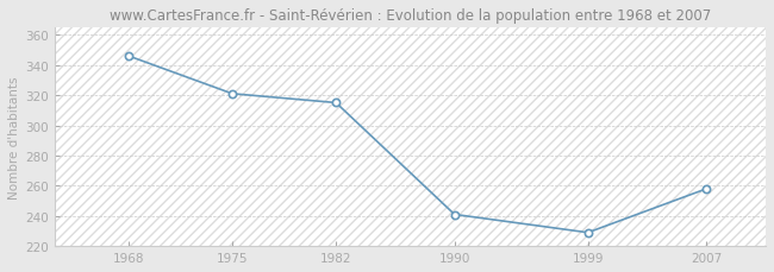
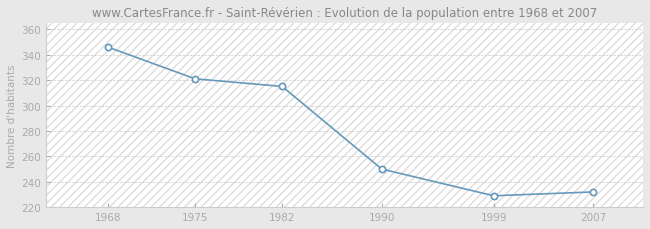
1990: 241 -> 250
2007: 258 -> 232
